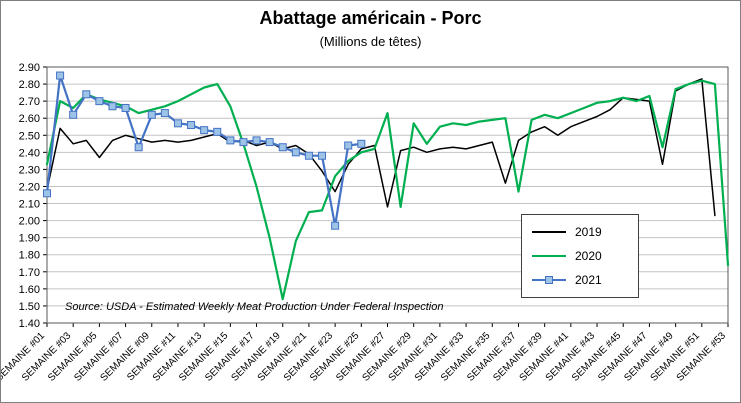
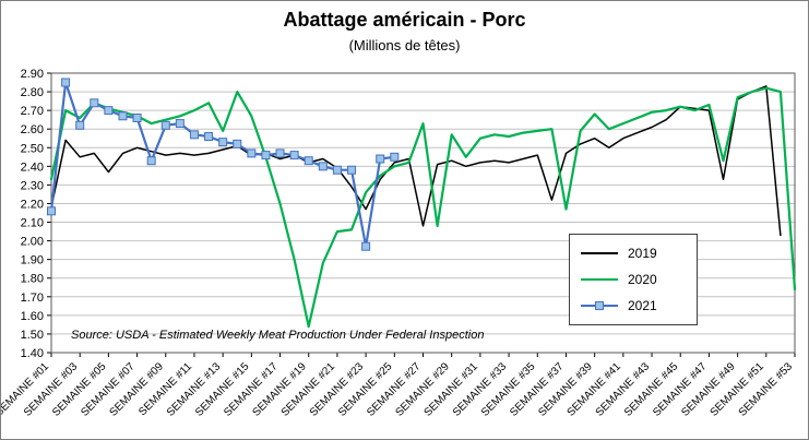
2020/SEMAINE #13: 2.78 -> 2.59
2020/SEMAINE #39: 2.62 -> 2.68
